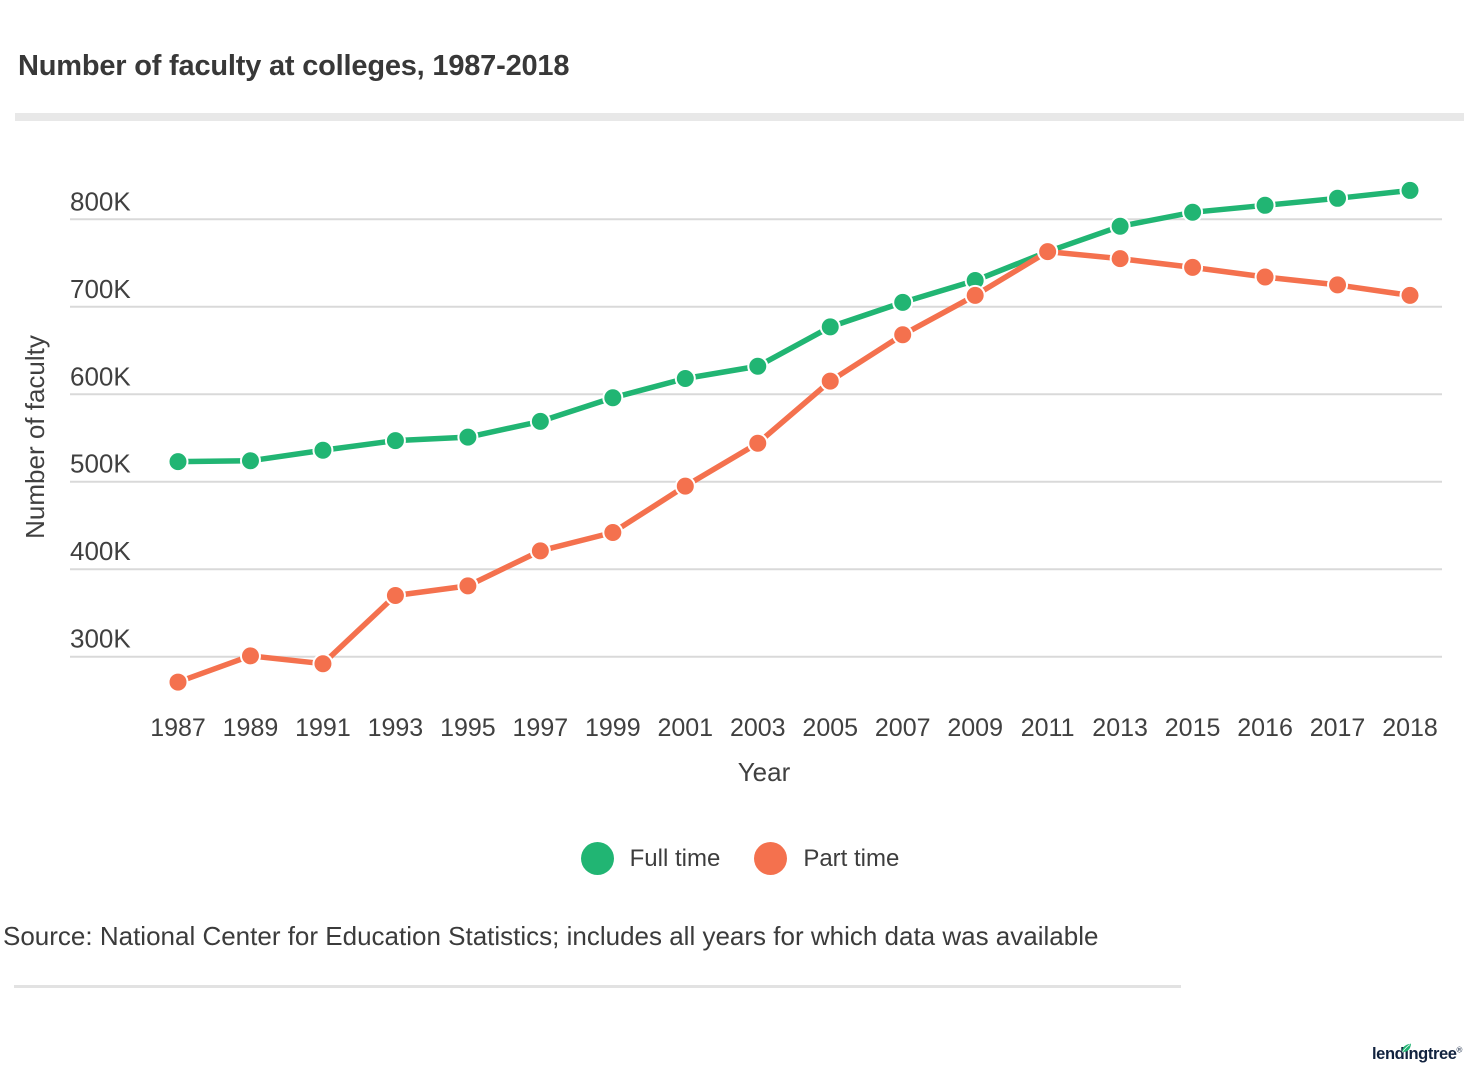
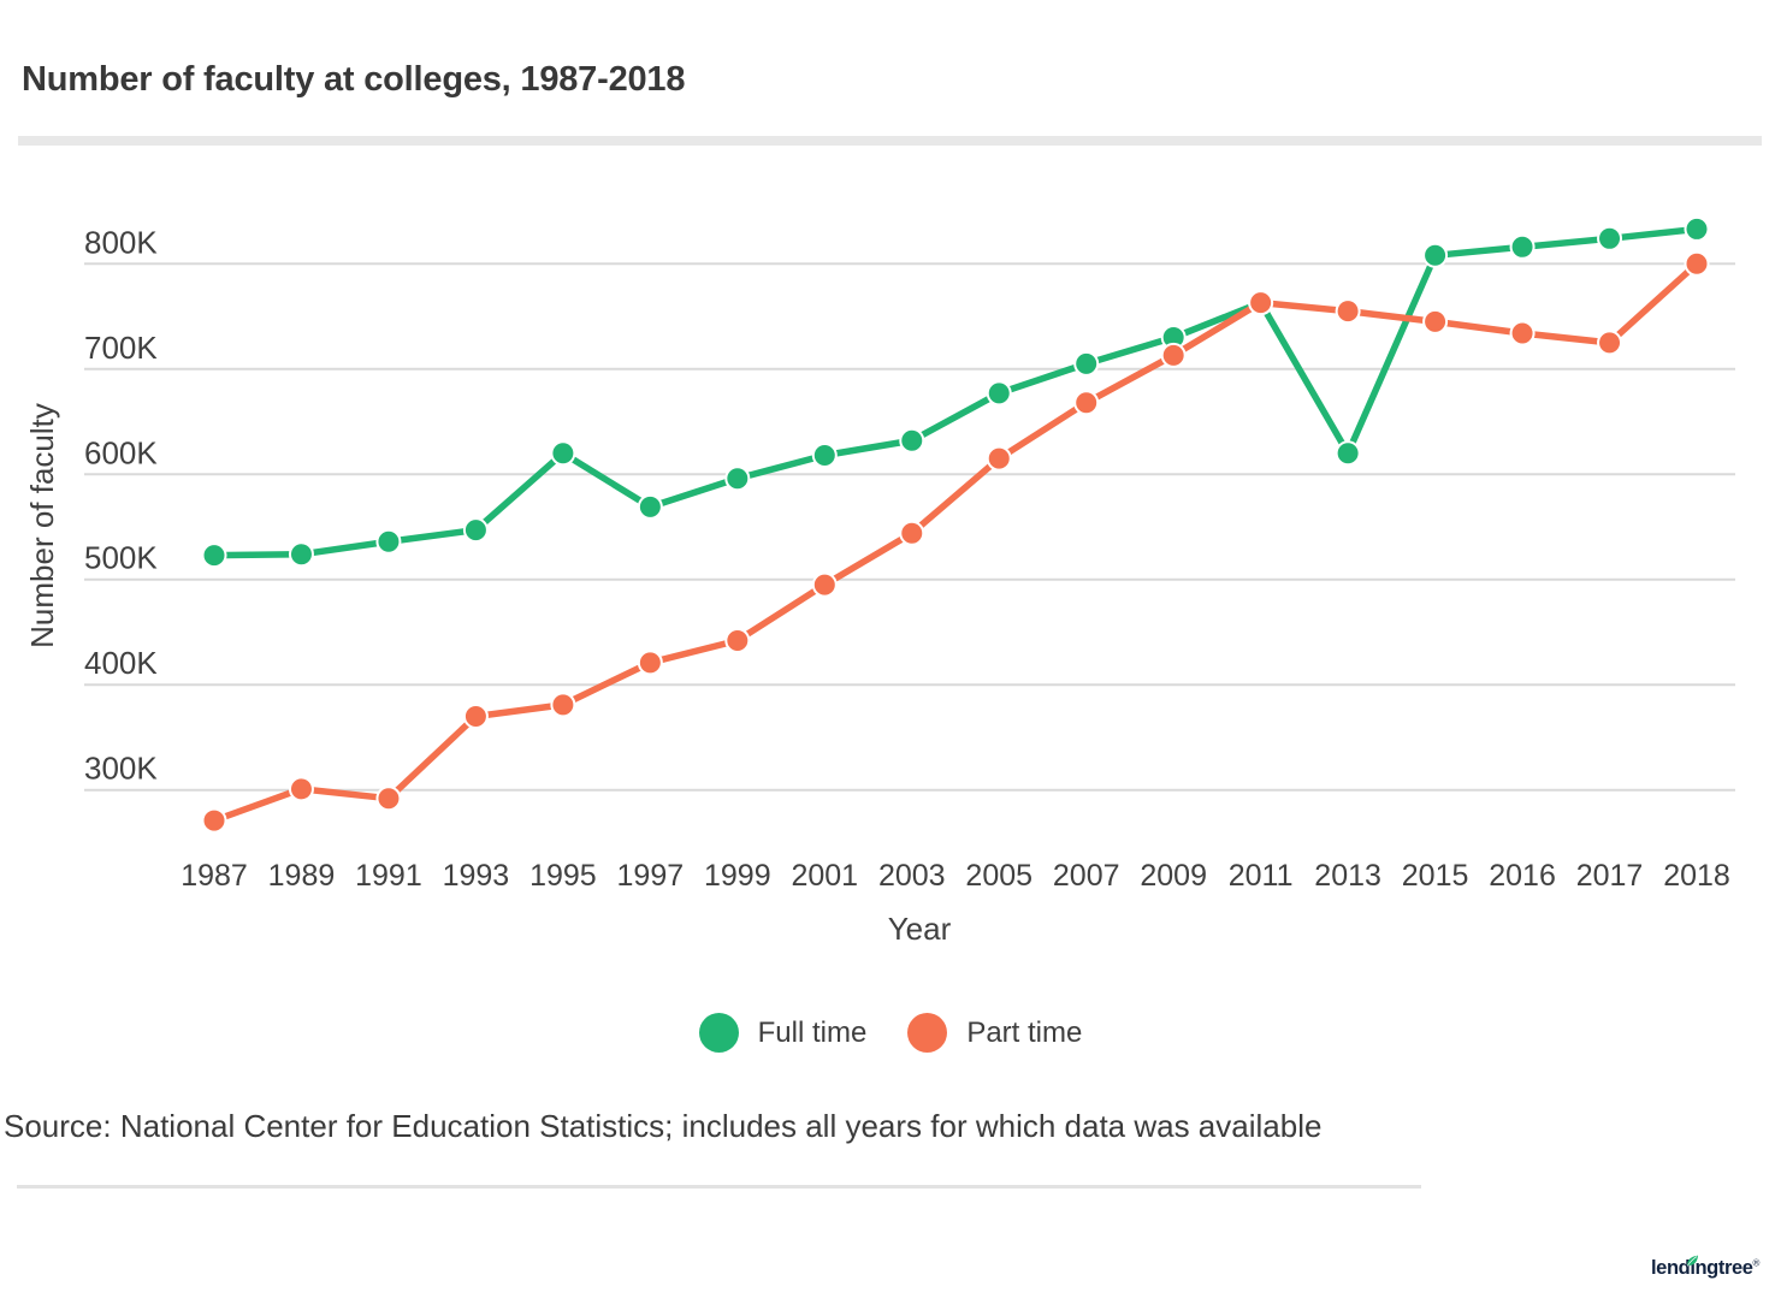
Full time/1995: 550K -> 620K
Full time/2013: 790K -> 620K
Part time/2018: 710K -> 800K
